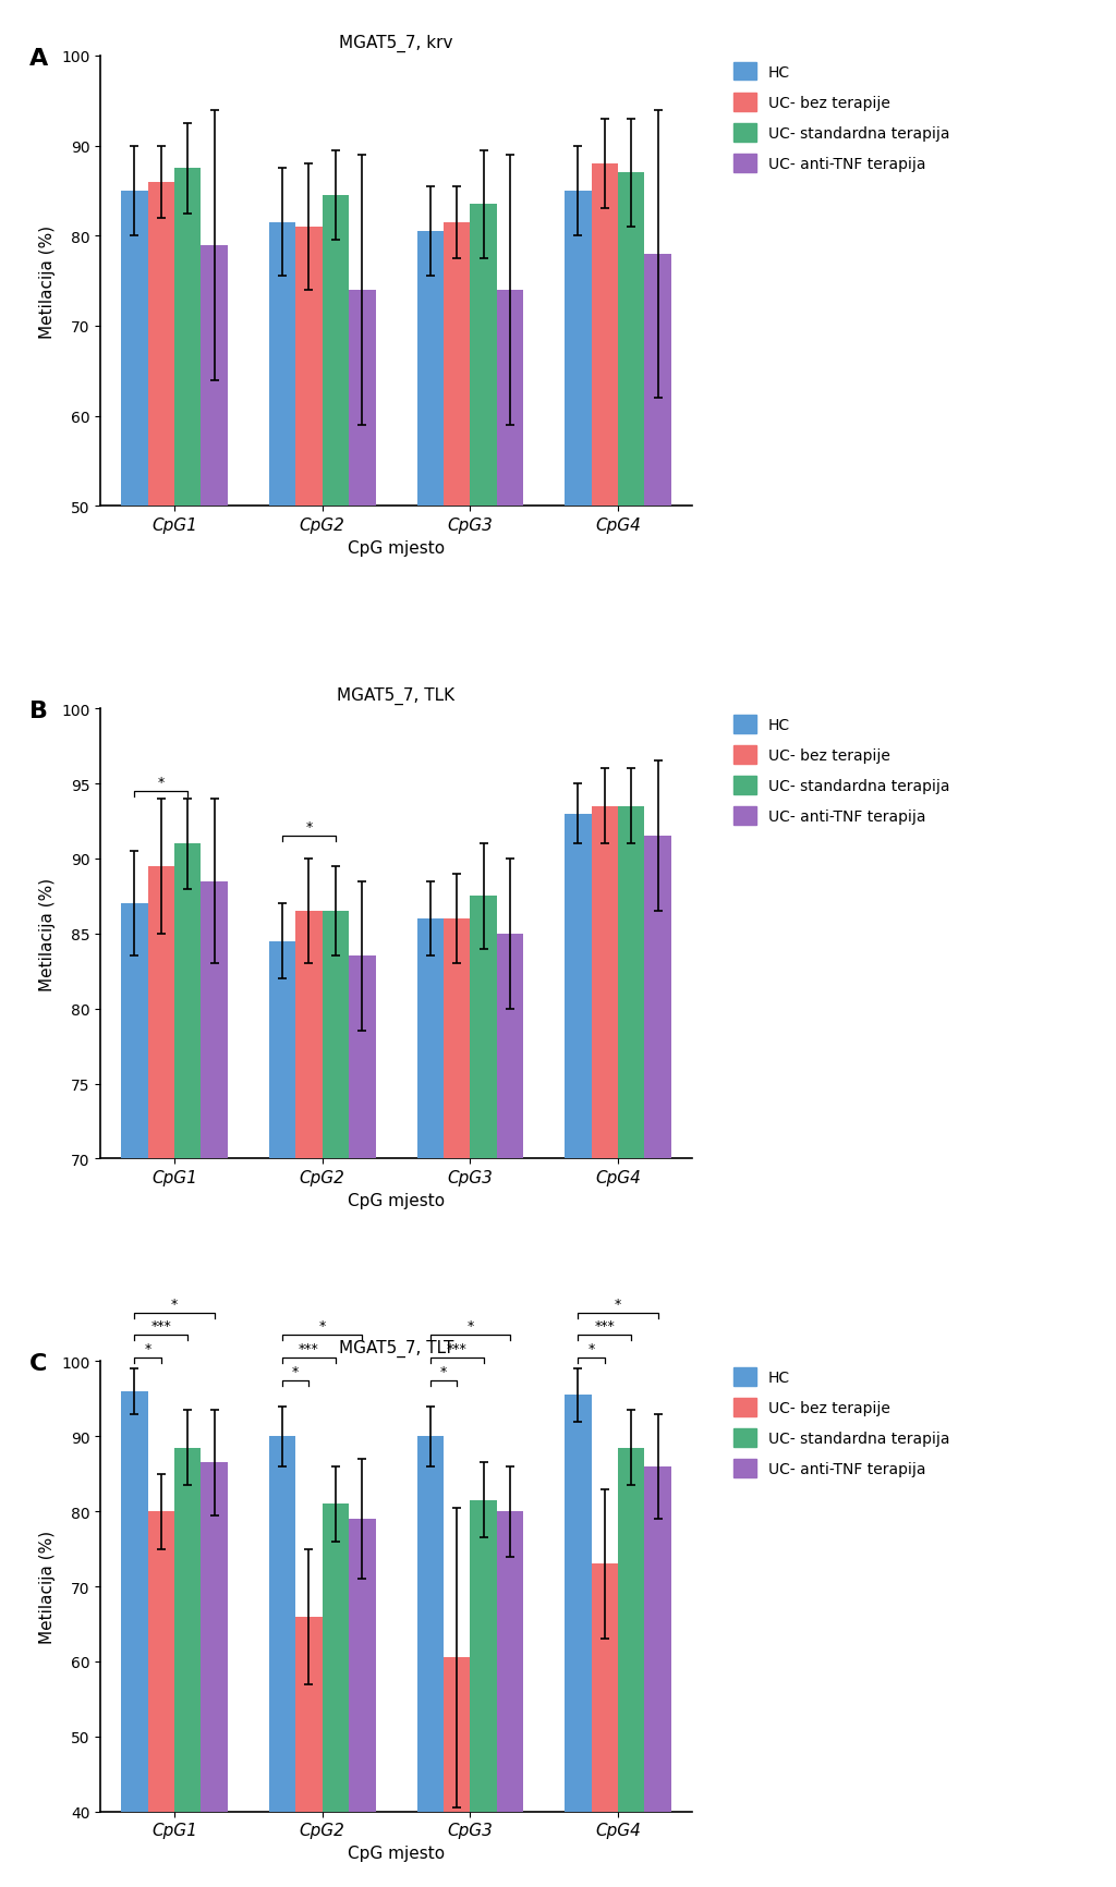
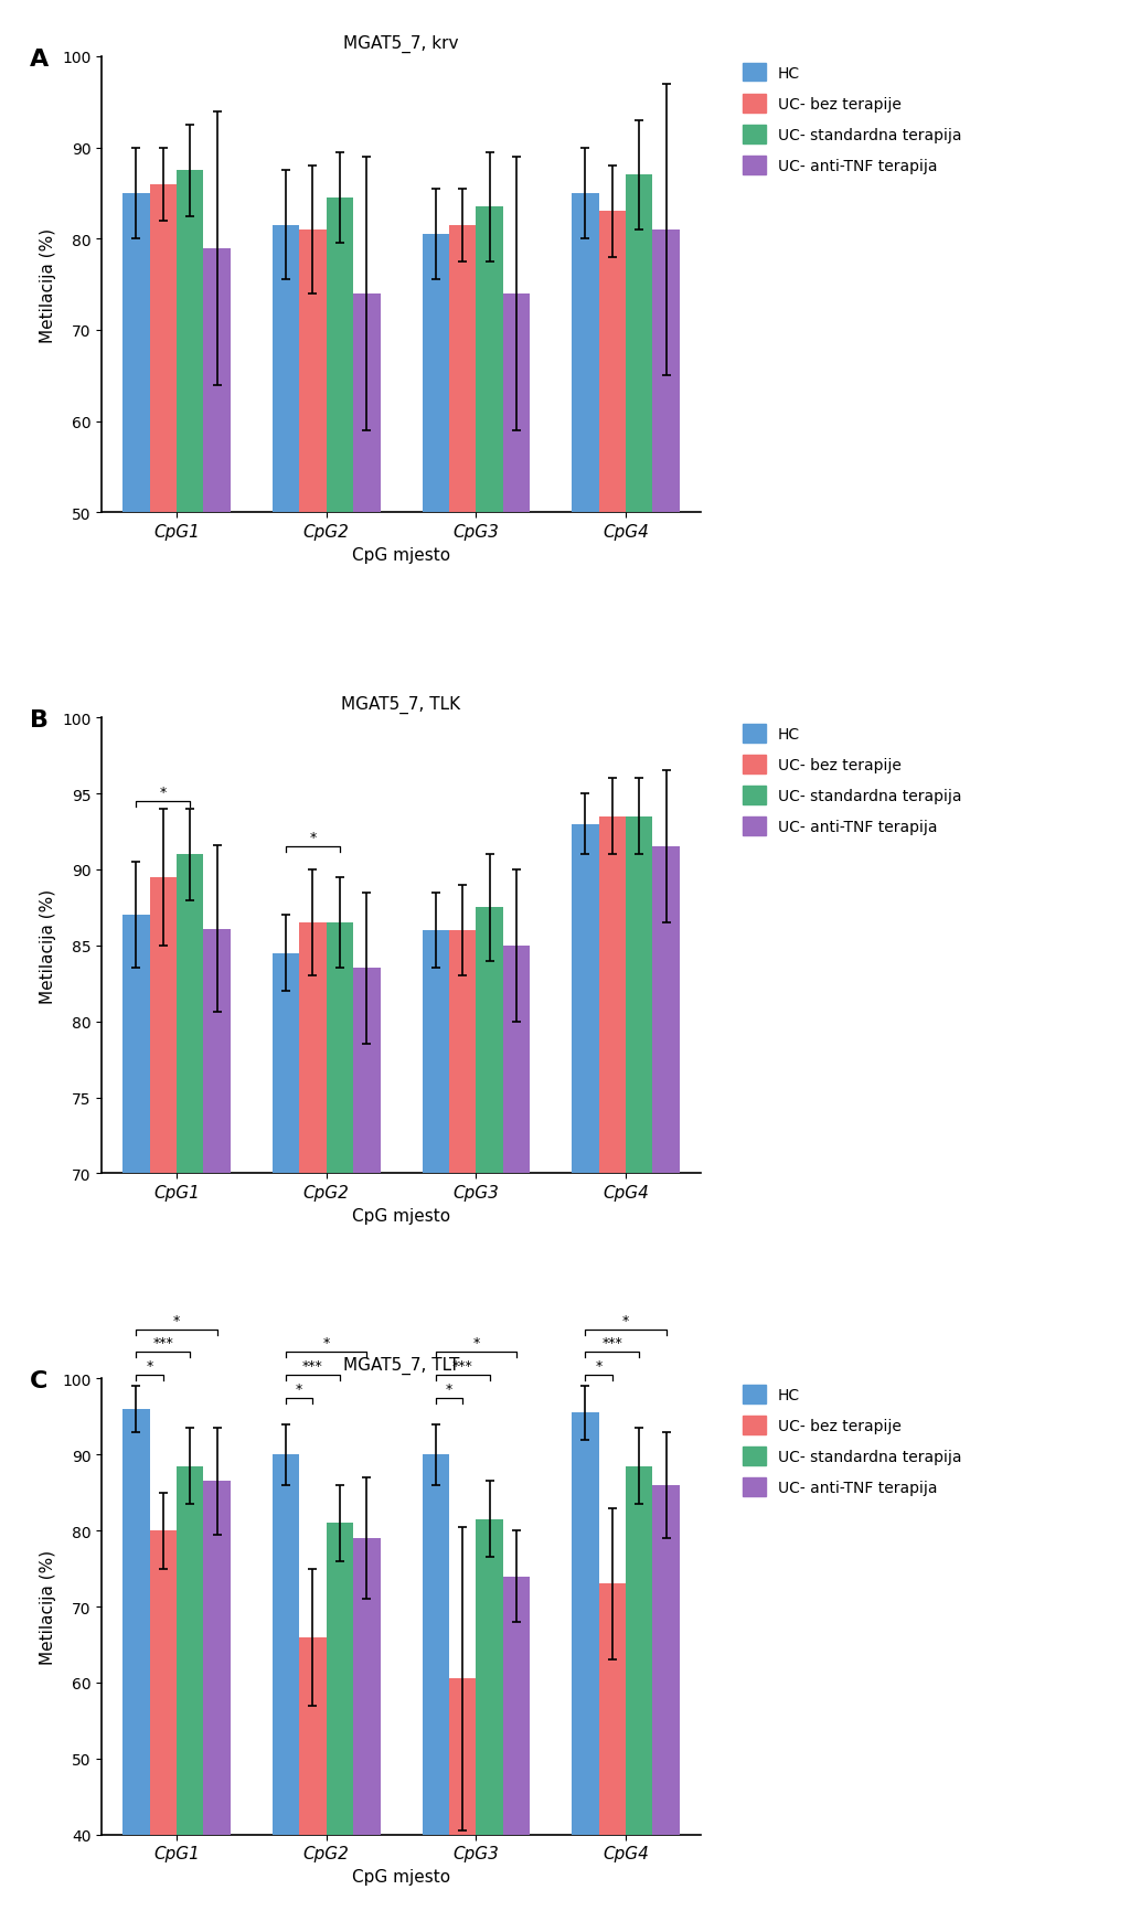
MGAT5_7, krv/UC- bez terapije/CpG4: 88.0 -> 83.0
MGAT5_7, krv/UC- anti-TNF terapija/CpG4: 78 -> 81
MGAT5_7, TLK/UC- anti-TNF terapija/CpG1: 88.5 -> 86.1
MGAT5_7, TLT/UC- anti-TNF terapija/CpG3: 80.0 -> 74.0
